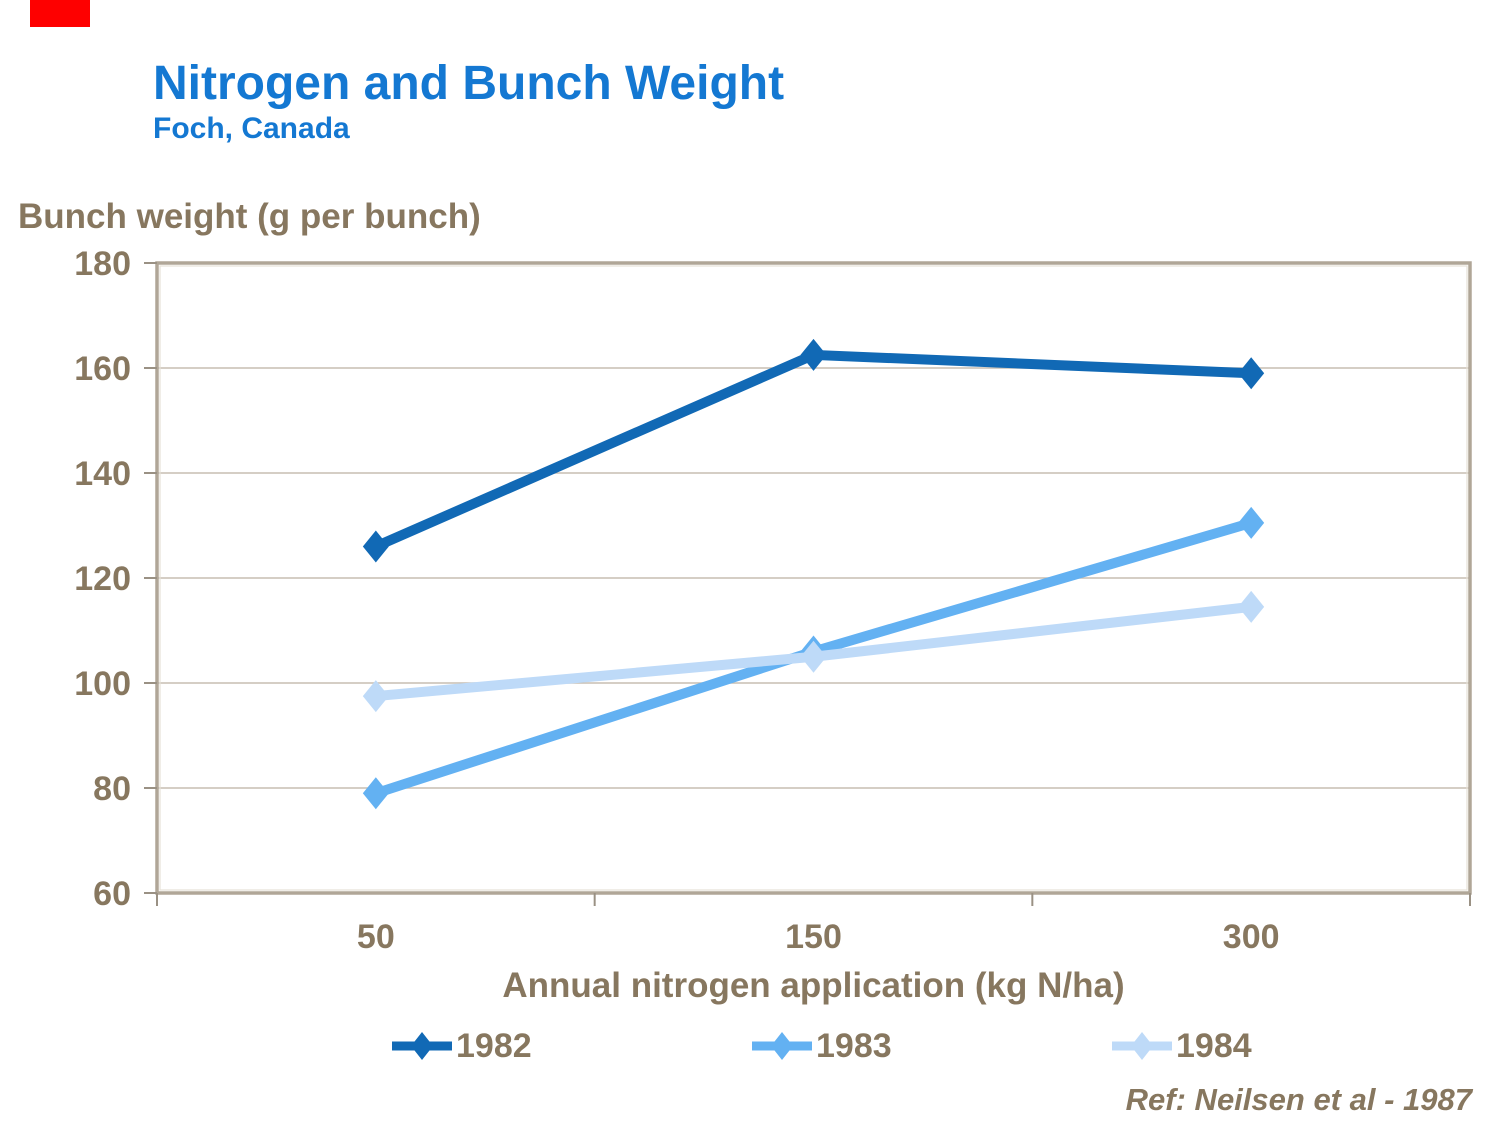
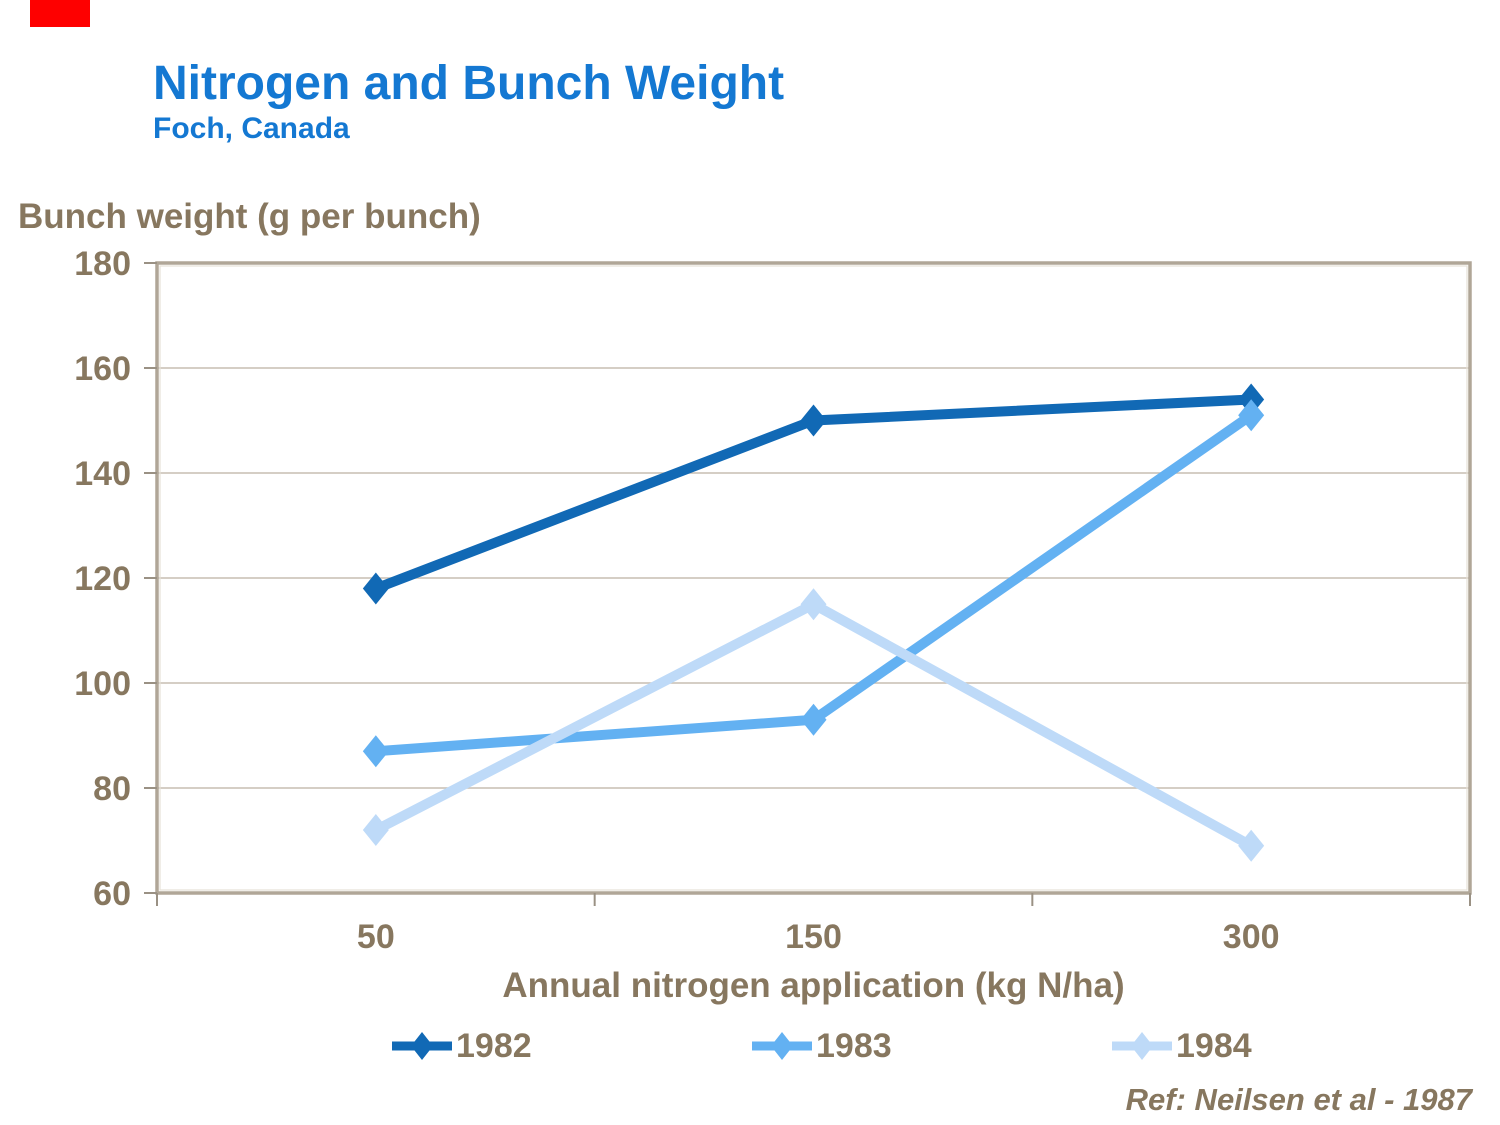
1982/50: 126 -> 118
1983/50: 79 -> 87
1984/50: 98 -> 72
1982/150: 162 -> 150
1983/150: 106 -> 93
1984/150: 105 -> 115
1982/300: 159 -> 154
1983/300: 130 -> 151
1984/300: 114 -> 69
